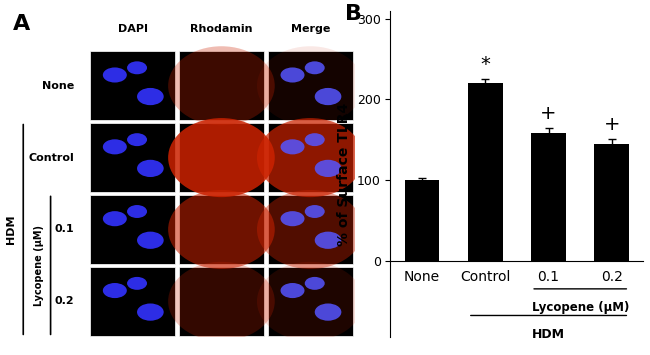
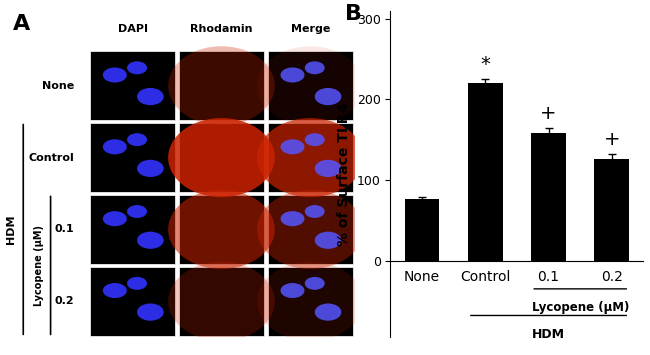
None: 100 -> 76
0.2: 145 -> 126
